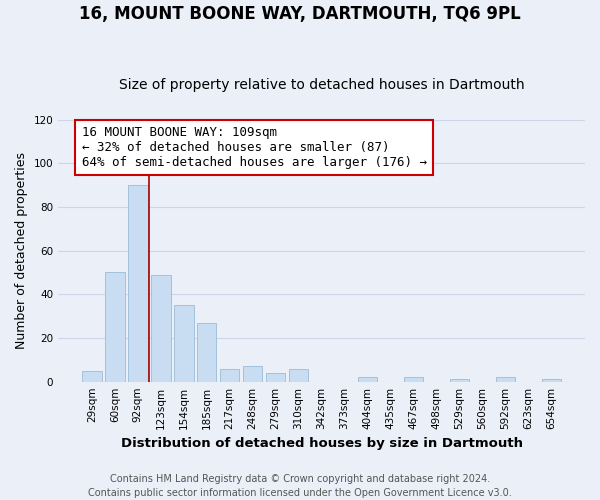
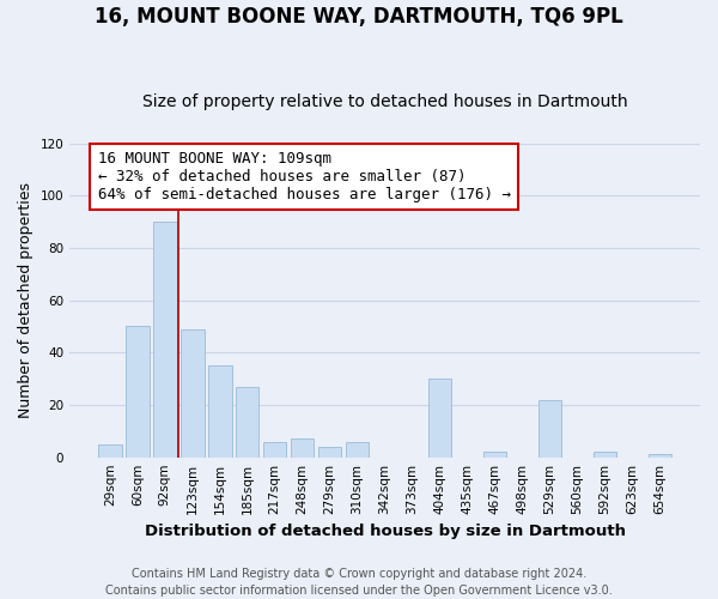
404sqm: 2 -> 30
529sqm: 1 -> 22
